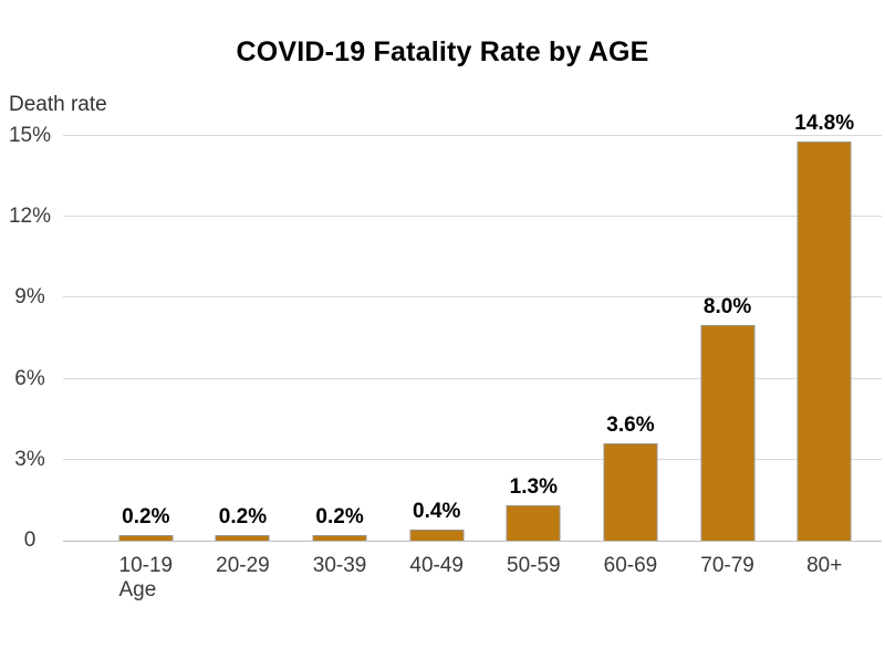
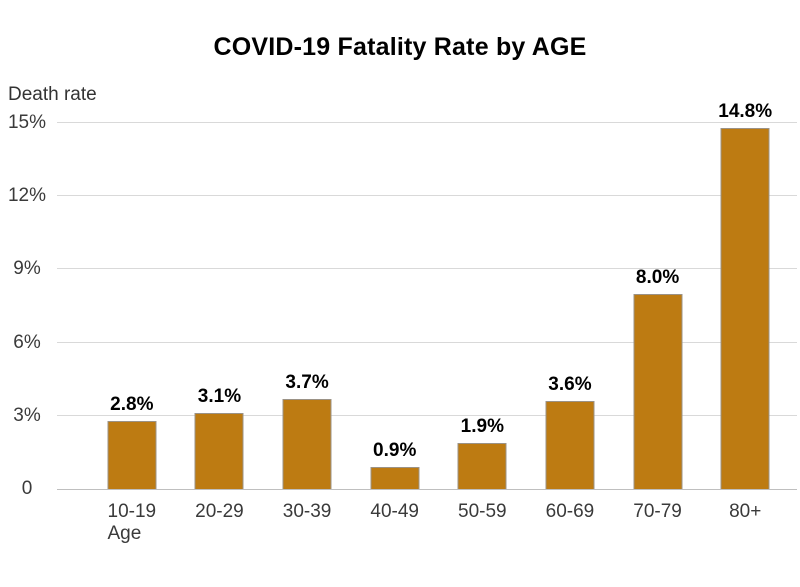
10-19: 0.2% -> 2.8%
20-29: 0.2% -> 3.1%
30-39: 0.2% -> 3.7%
40-49: 0.4% -> 0.9%
50-59: 1.3% -> 1.9%
